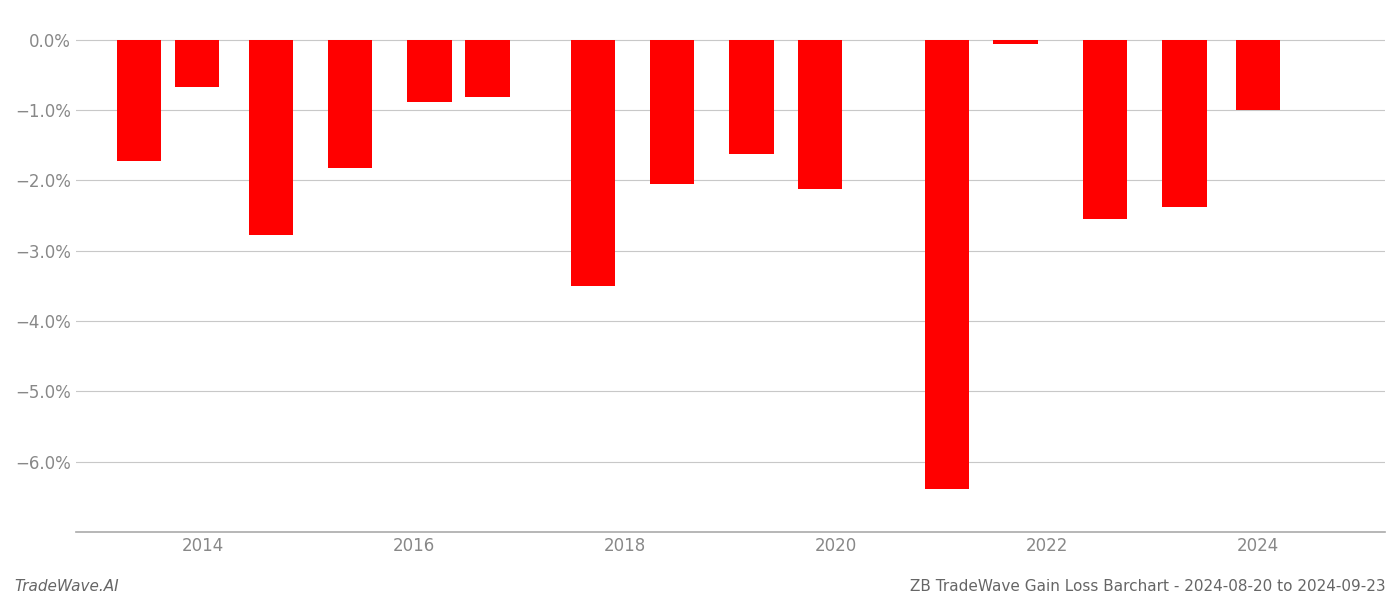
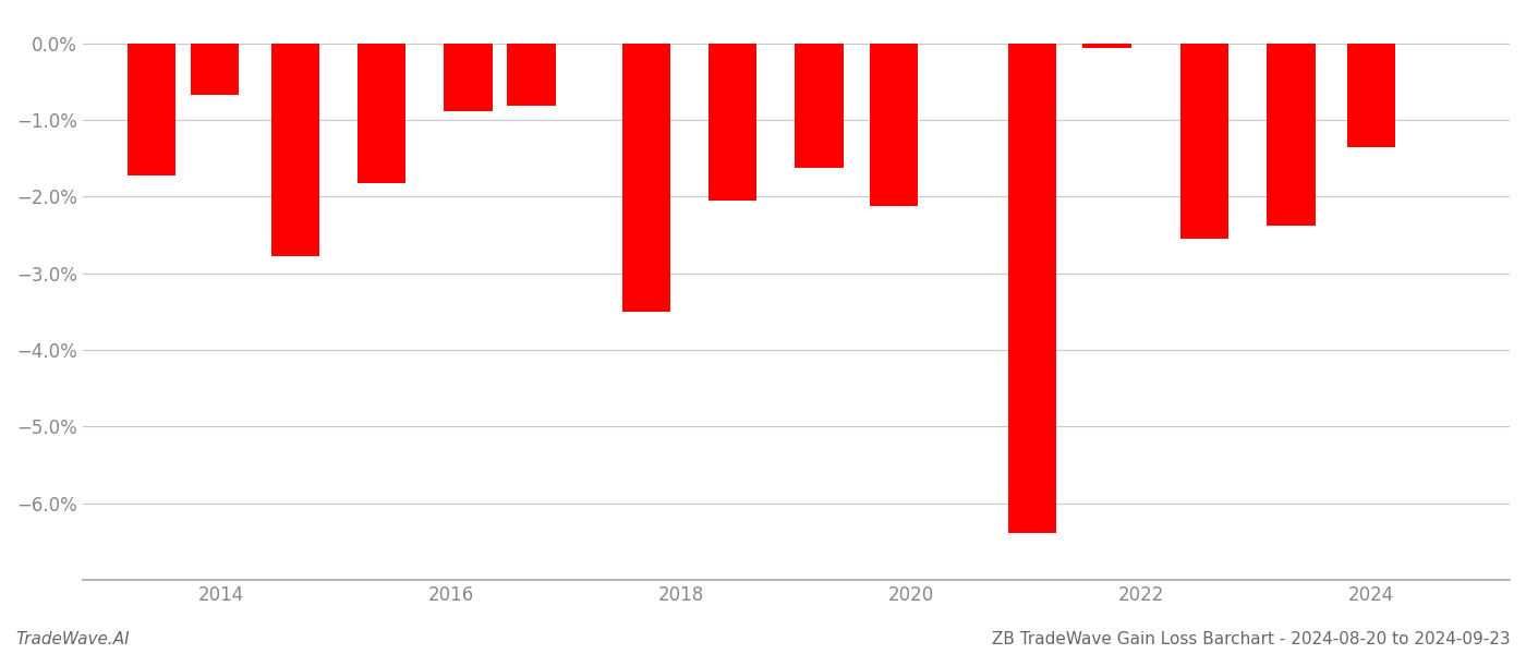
2024: -1.00% -> -1.36%
